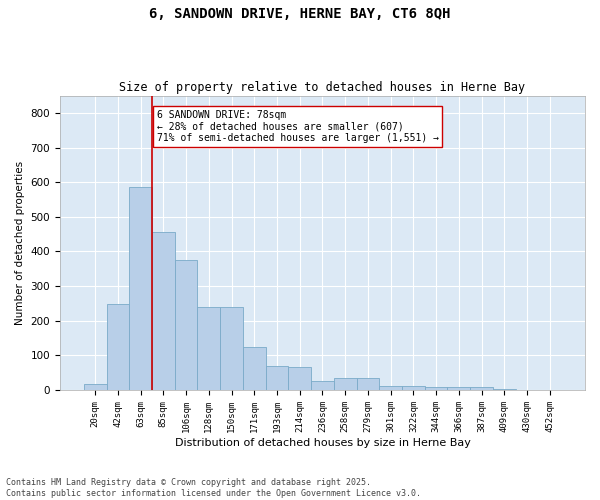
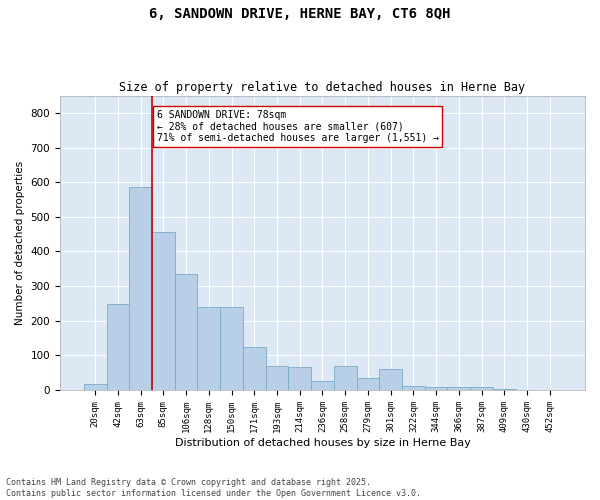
106sqm: 375 -> 335
258sqm: 35 -> 70
301sqm: 12 -> 60
